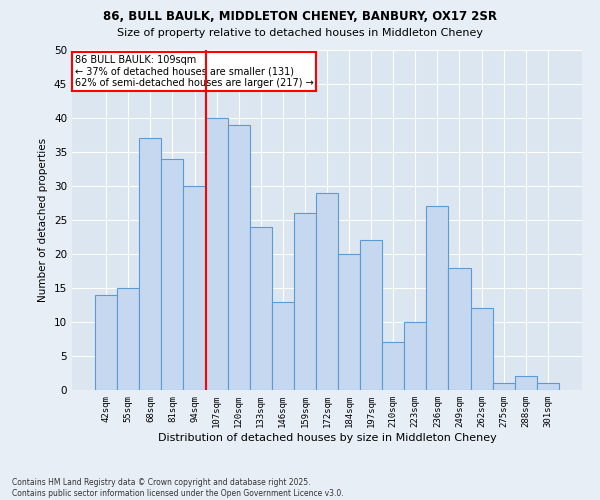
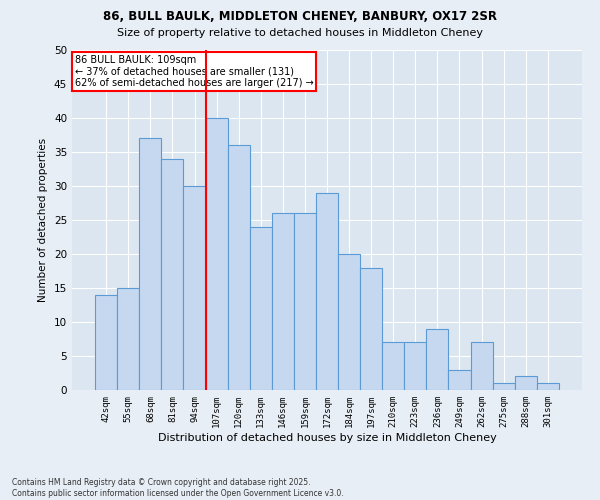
120sqm: 39 -> 36
146sqm: 13 -> 26
197sqm: 22 -> 18
223sqm: 10 -> 7
236sqm: 27 -> 9
249sqm: 18 -> 3
262sqm: 12 -> 7
